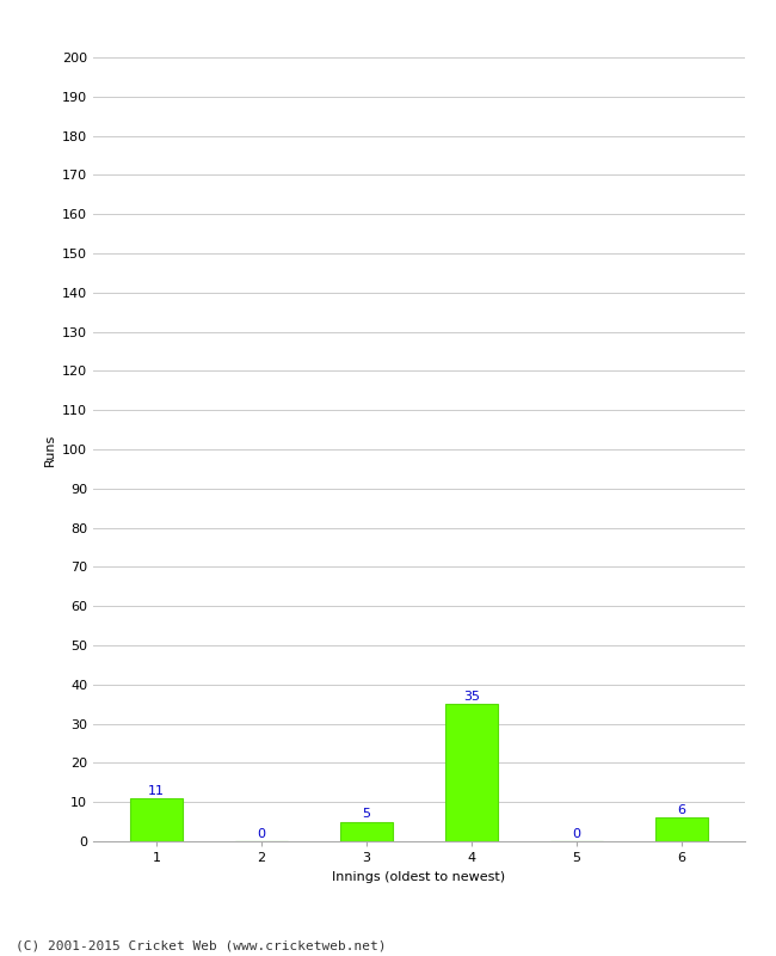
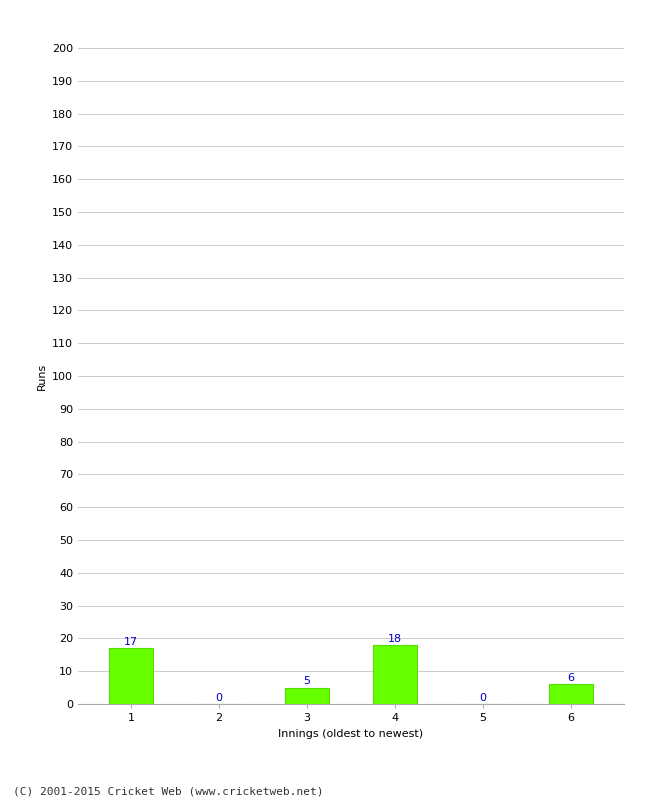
1: 11 -> 17
4: 35 -> 18
